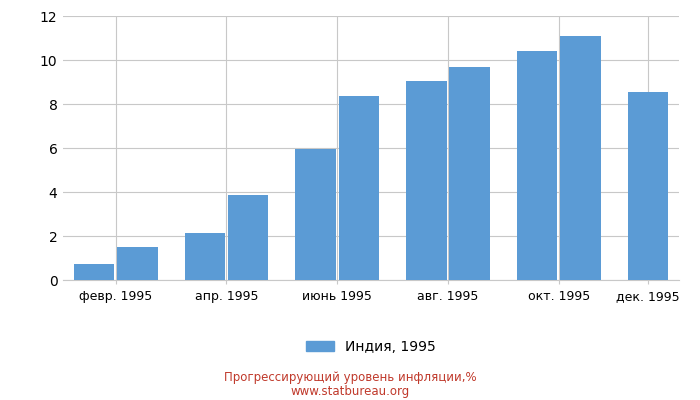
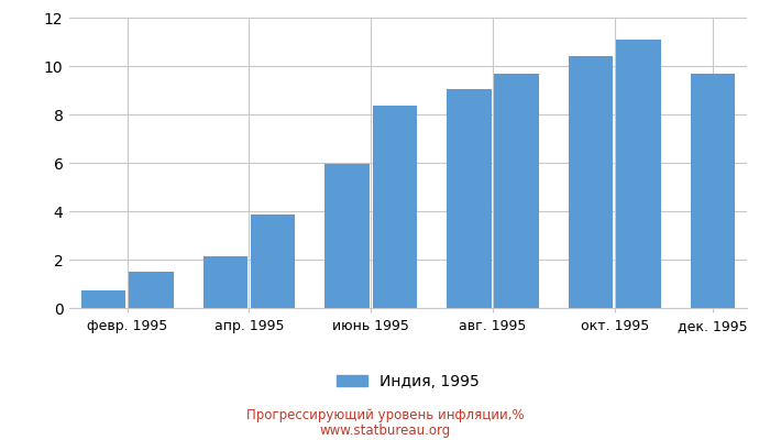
дек. 1995: 8.55 -> 9.70
